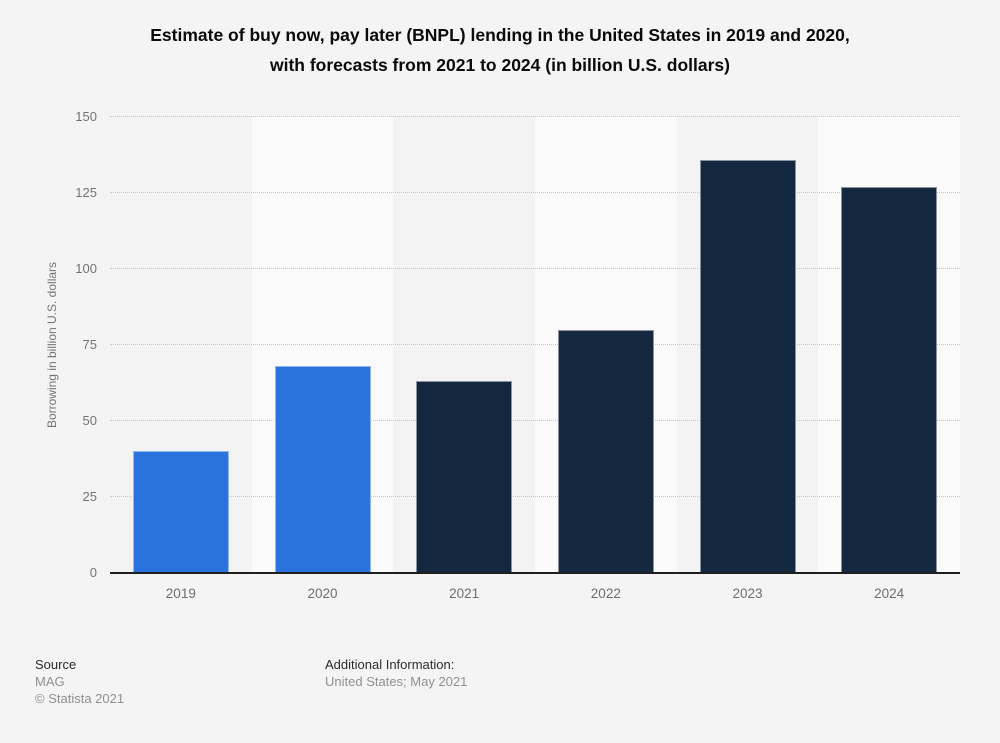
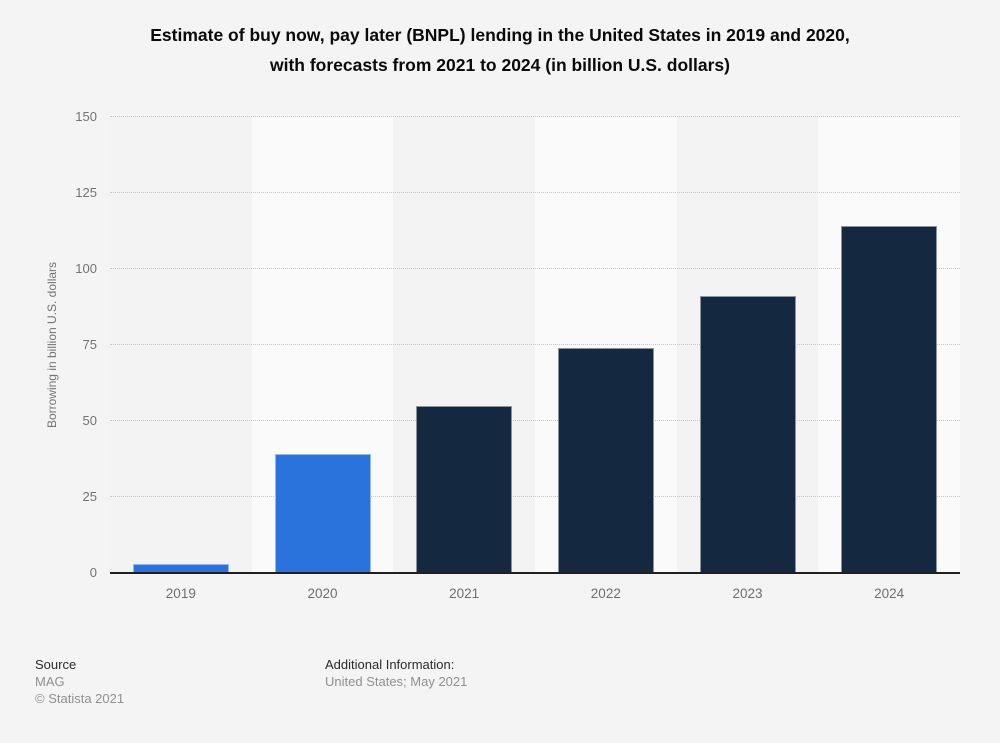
2019: 40 -> 3
2020: 68 -> 39
2021: 63 -> 55
2022: 80 -> 74
2023: 136 -> 91
2024: 127 -> 114
